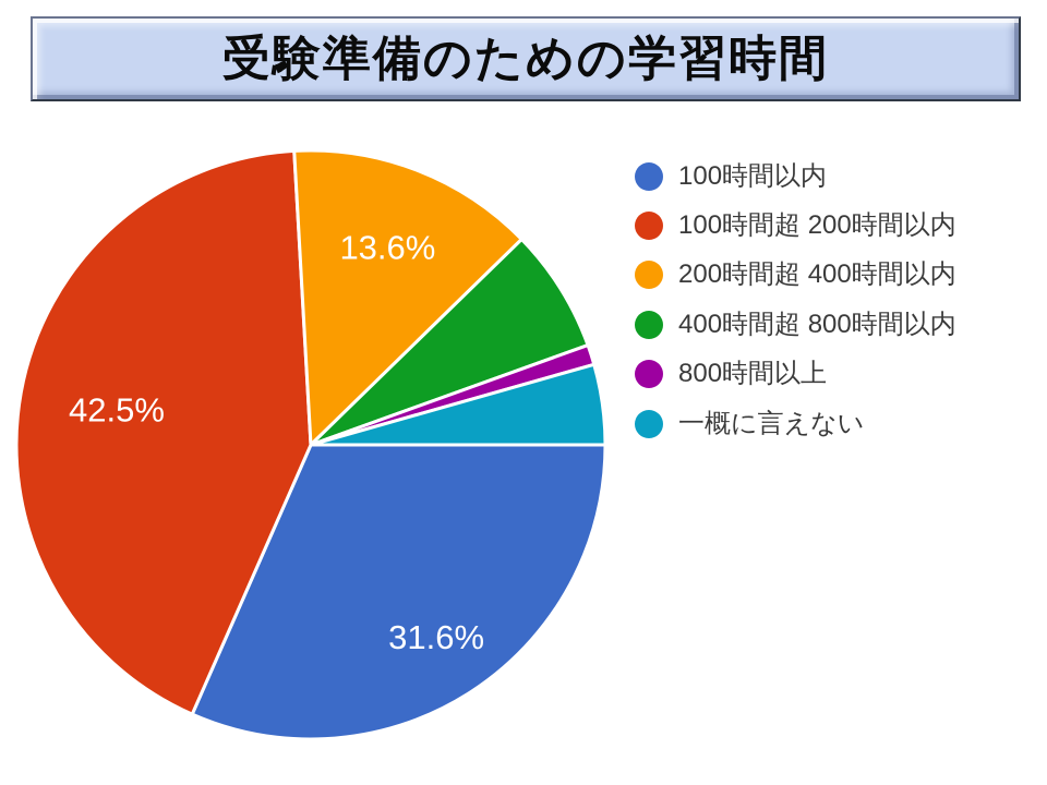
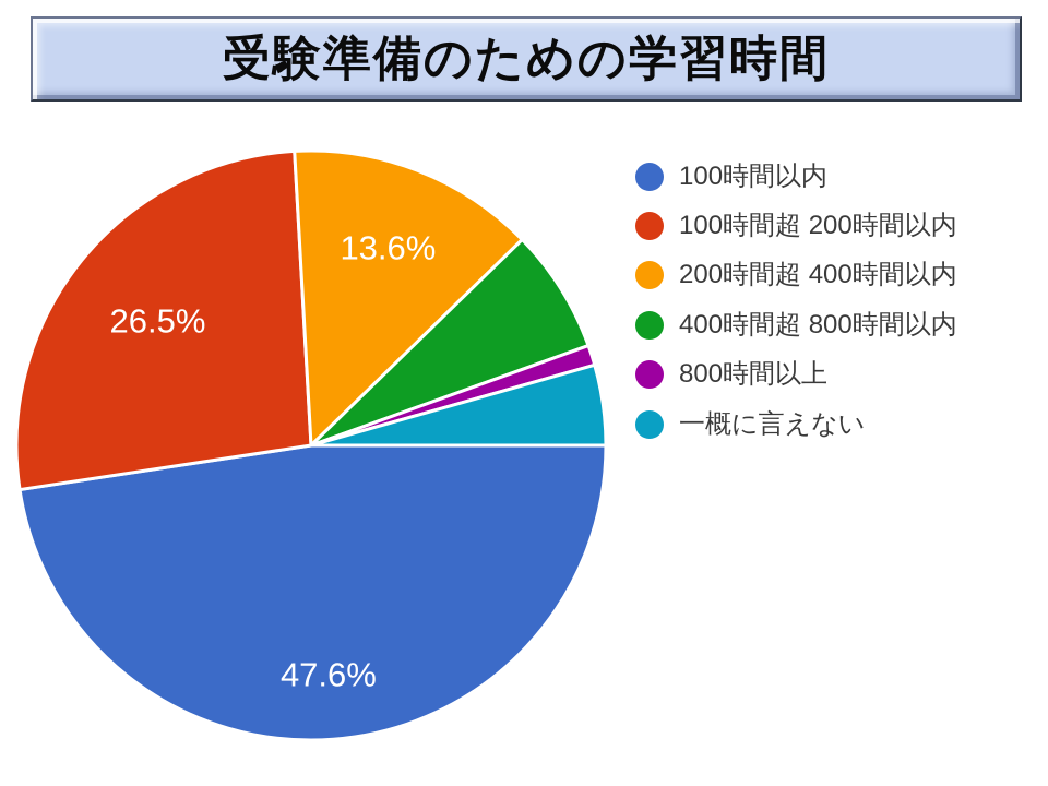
100時間以内: 31.6% -> 47.6%
100時間超 200時間以内: 42.5% -> 26.5%
